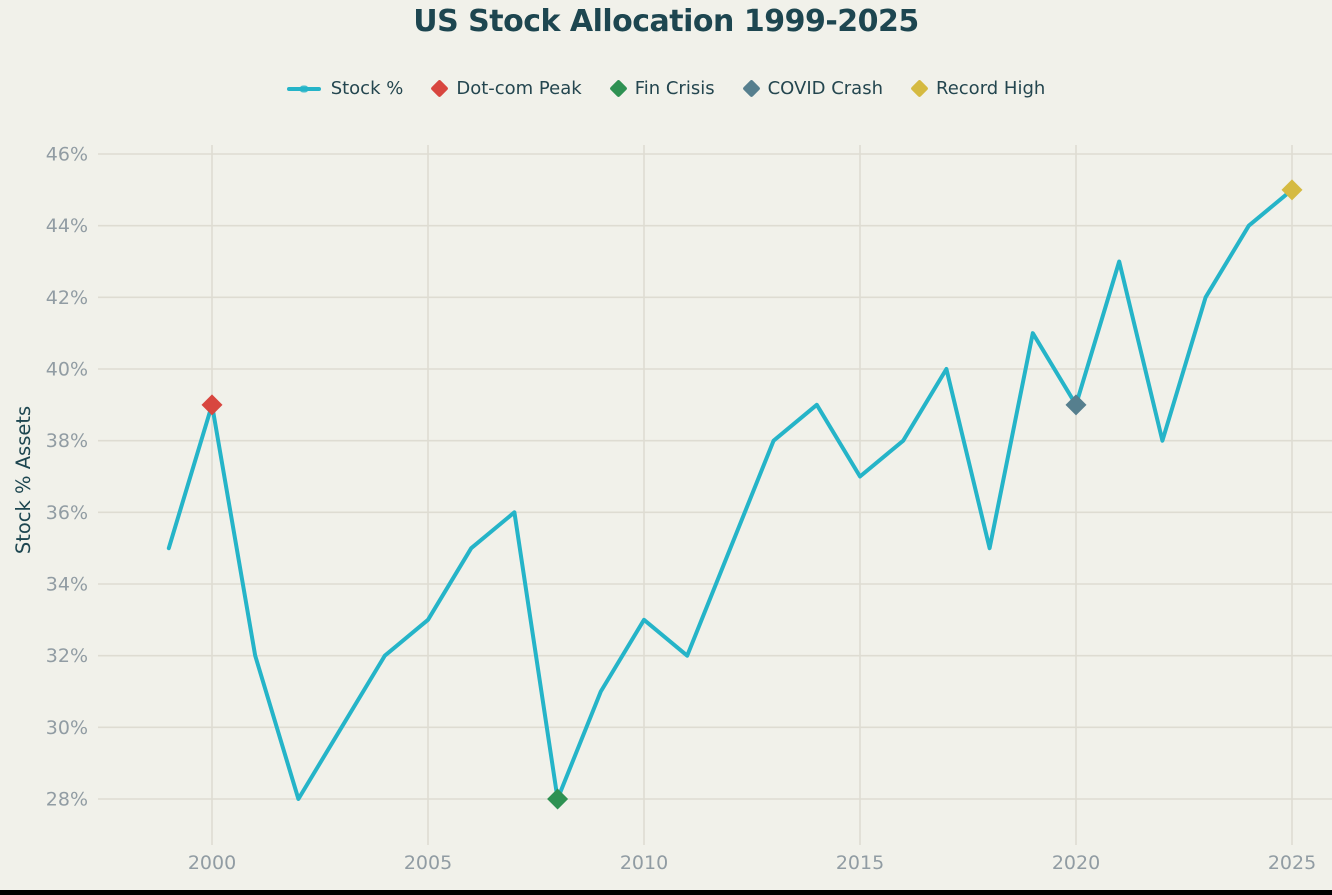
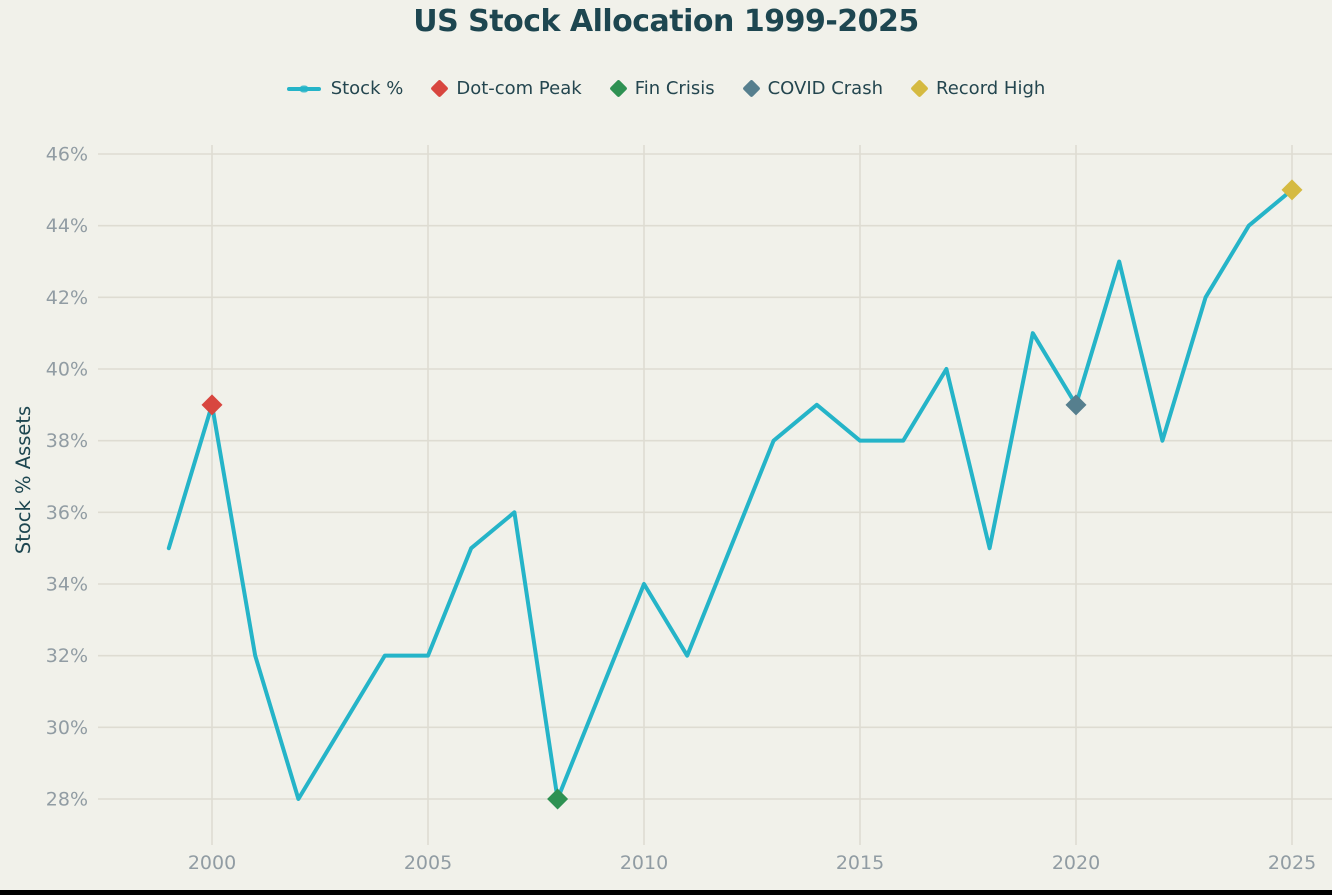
2005: 33% -> 32%
2010: 33% -> 34%
2015: 37% -> 38%
